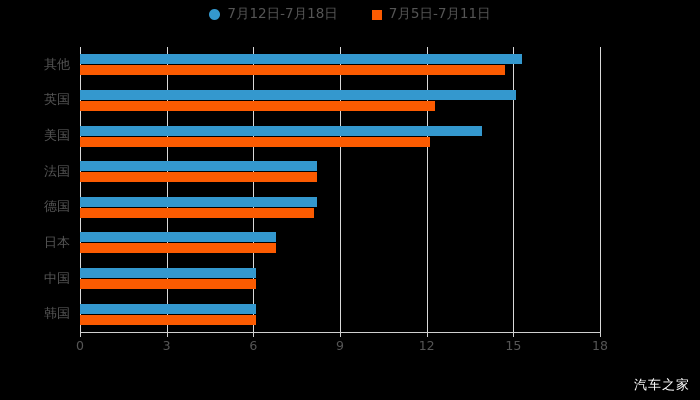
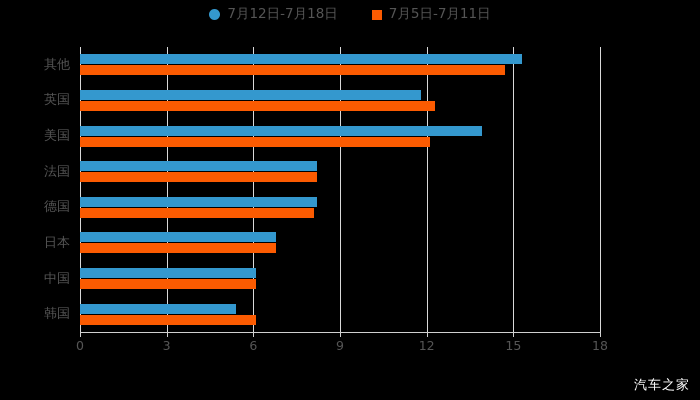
7月12日-7月18日/英国: 15.1 -> 11.8
7月12日-7月18日/韩国: 6.1 -> 5.4
